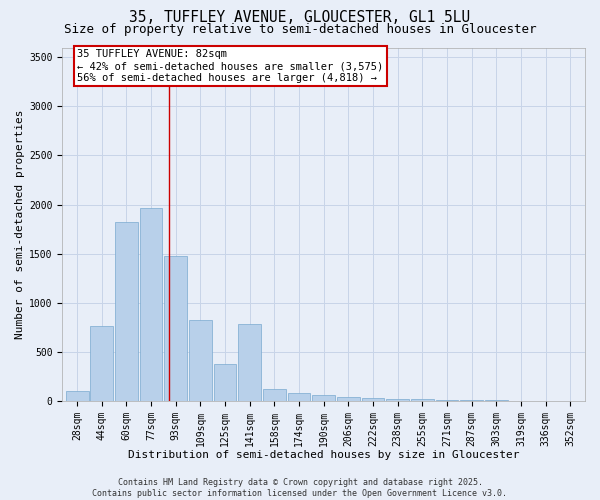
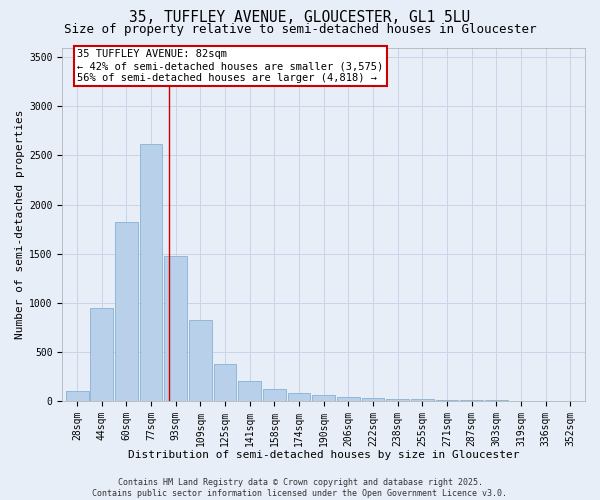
44sqm: 760 -> 950
77sqm: 1960 -> 2620
141sqm: 780 -> 200
